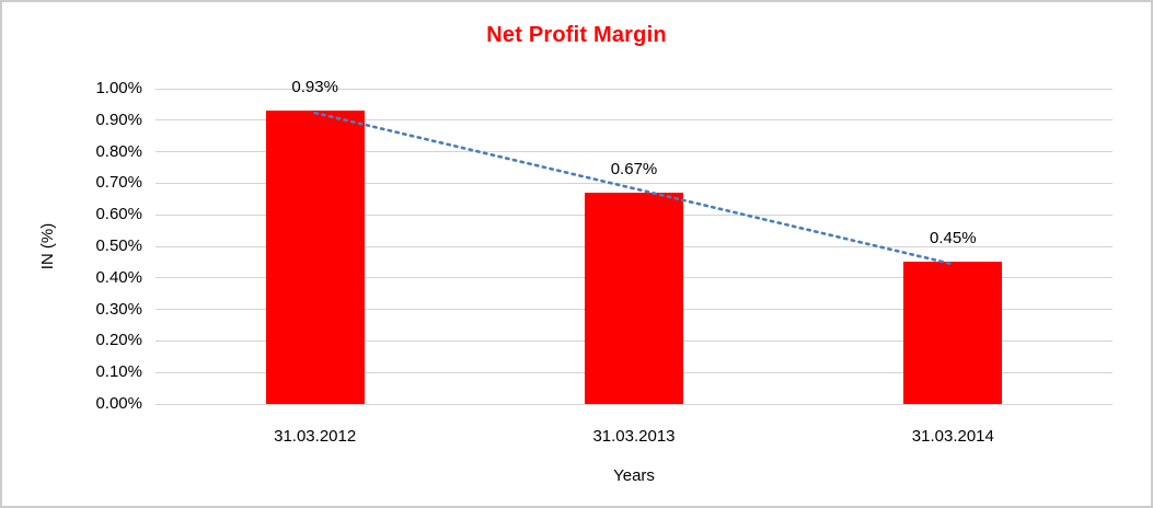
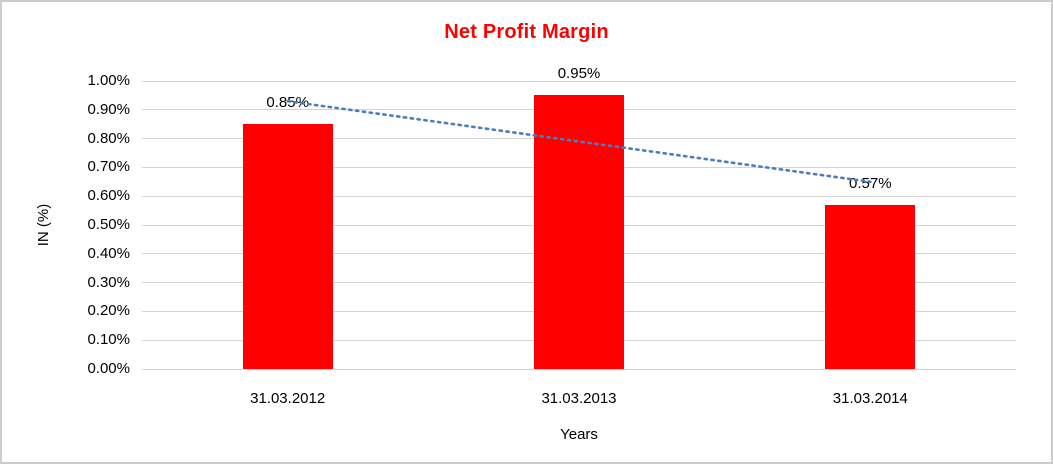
31.03.2012: 0.93% -> 0.85%
31.03.2013: 0.67% -> 0.95%
31.03.2014: 0.45% -> 0.57%
